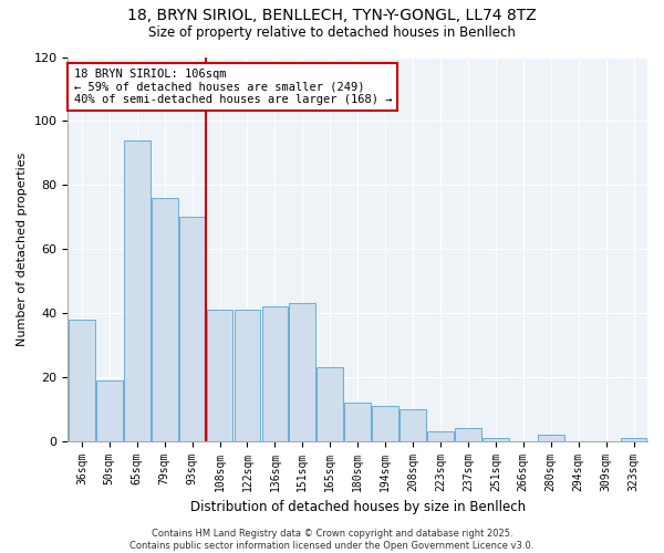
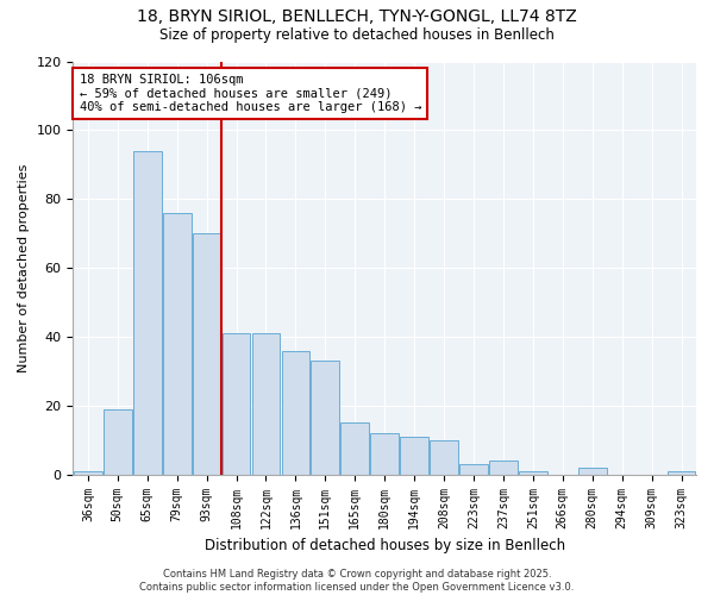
36sqm: 38 -> 1
136sqm: 42 -> 36
151sqm: 43 -> 33
165sqm: 23 -> 15
